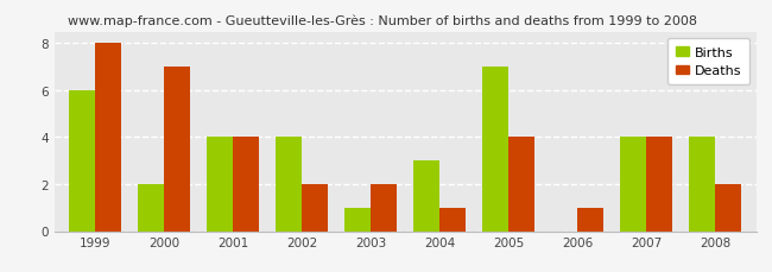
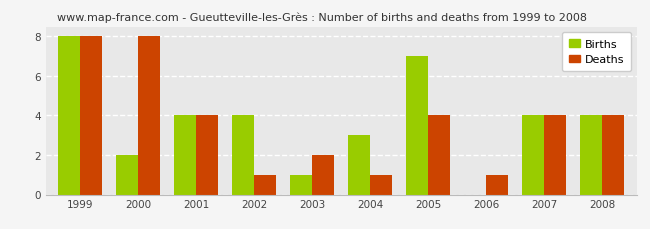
Births/1999: 6 -> 8
Deaths/2000: 7 -> 8
Deaths/2002: 2 -> 1
Deaths/2008: 2 -> 4
